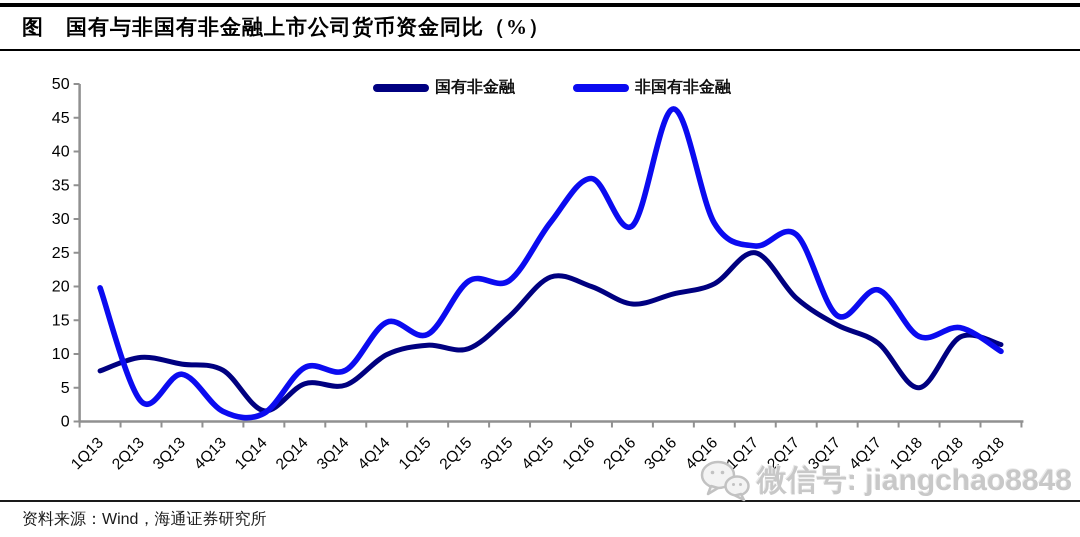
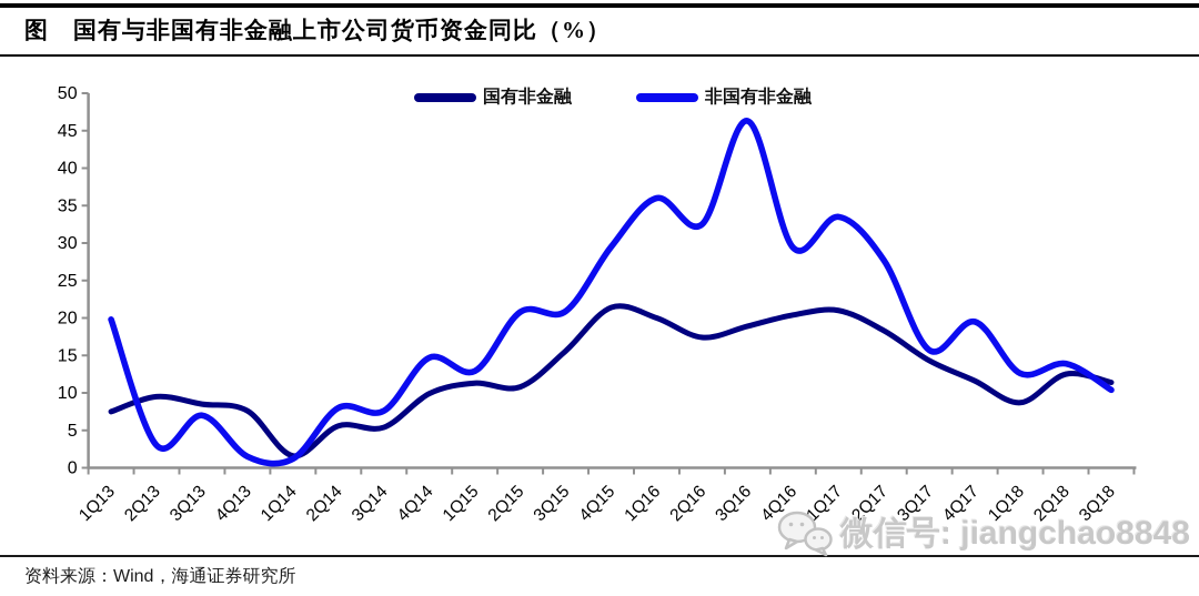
非国有非金融/2Q16: 29 -> 32
国有非金融/1Q17: 25 -> 21
非国有非金融/1Q17: 26 -> 34
国有非金融/1Q18: 5 -> 9
